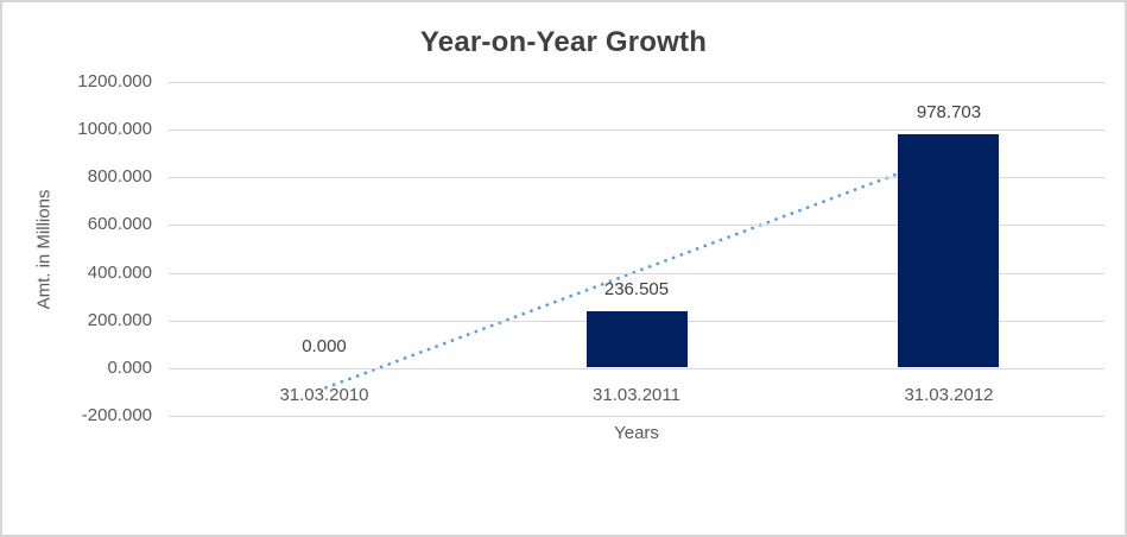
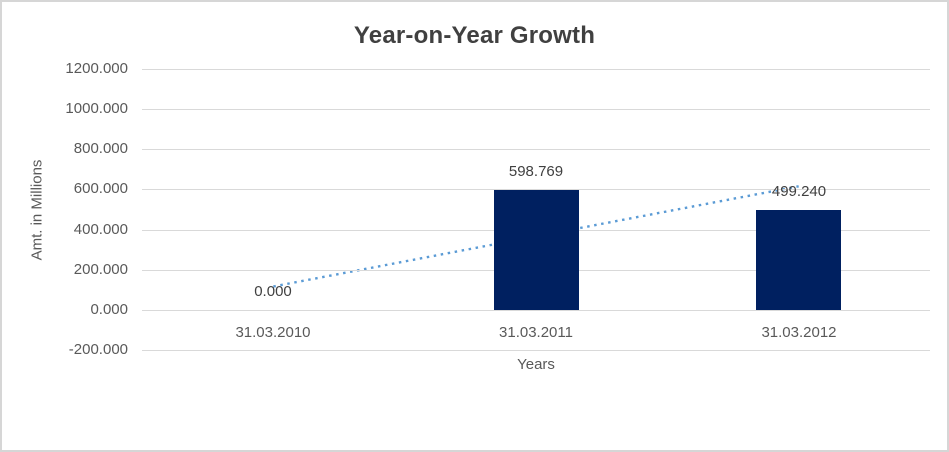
31.03.2011: 236.505 -> 598.769
31.03.2012: 978.703 -> 499.240
